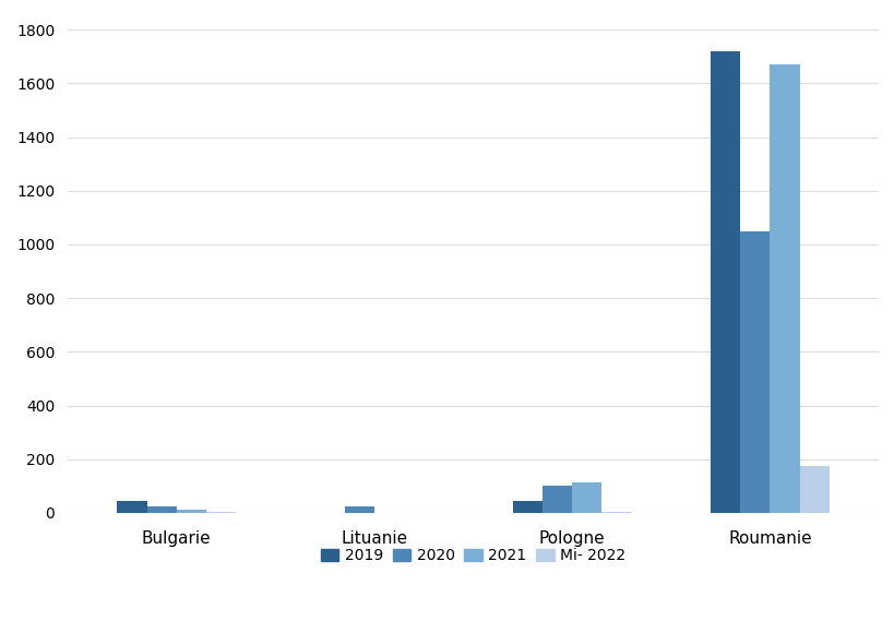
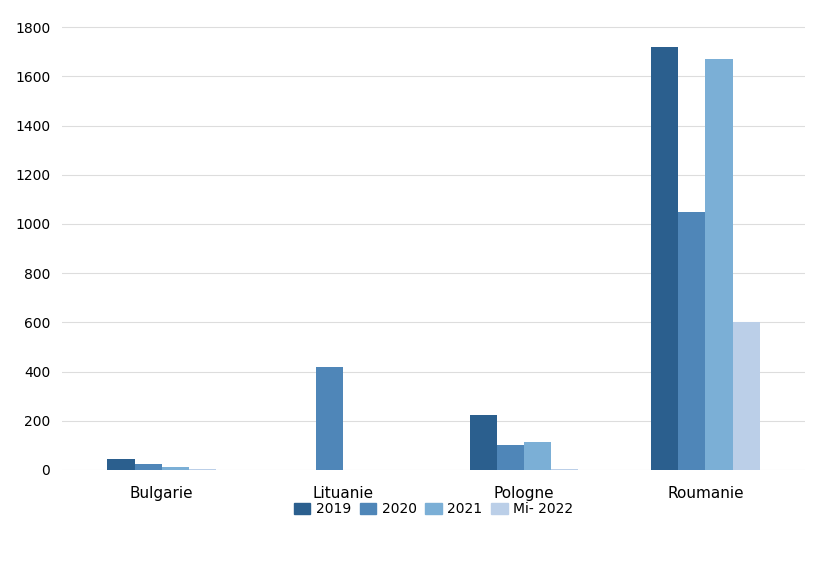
2020/Lituanie: 22 -> 420
2019/Pologne: 45 -> 225
Mi- 2022/Roumanie: 175 -> 600
